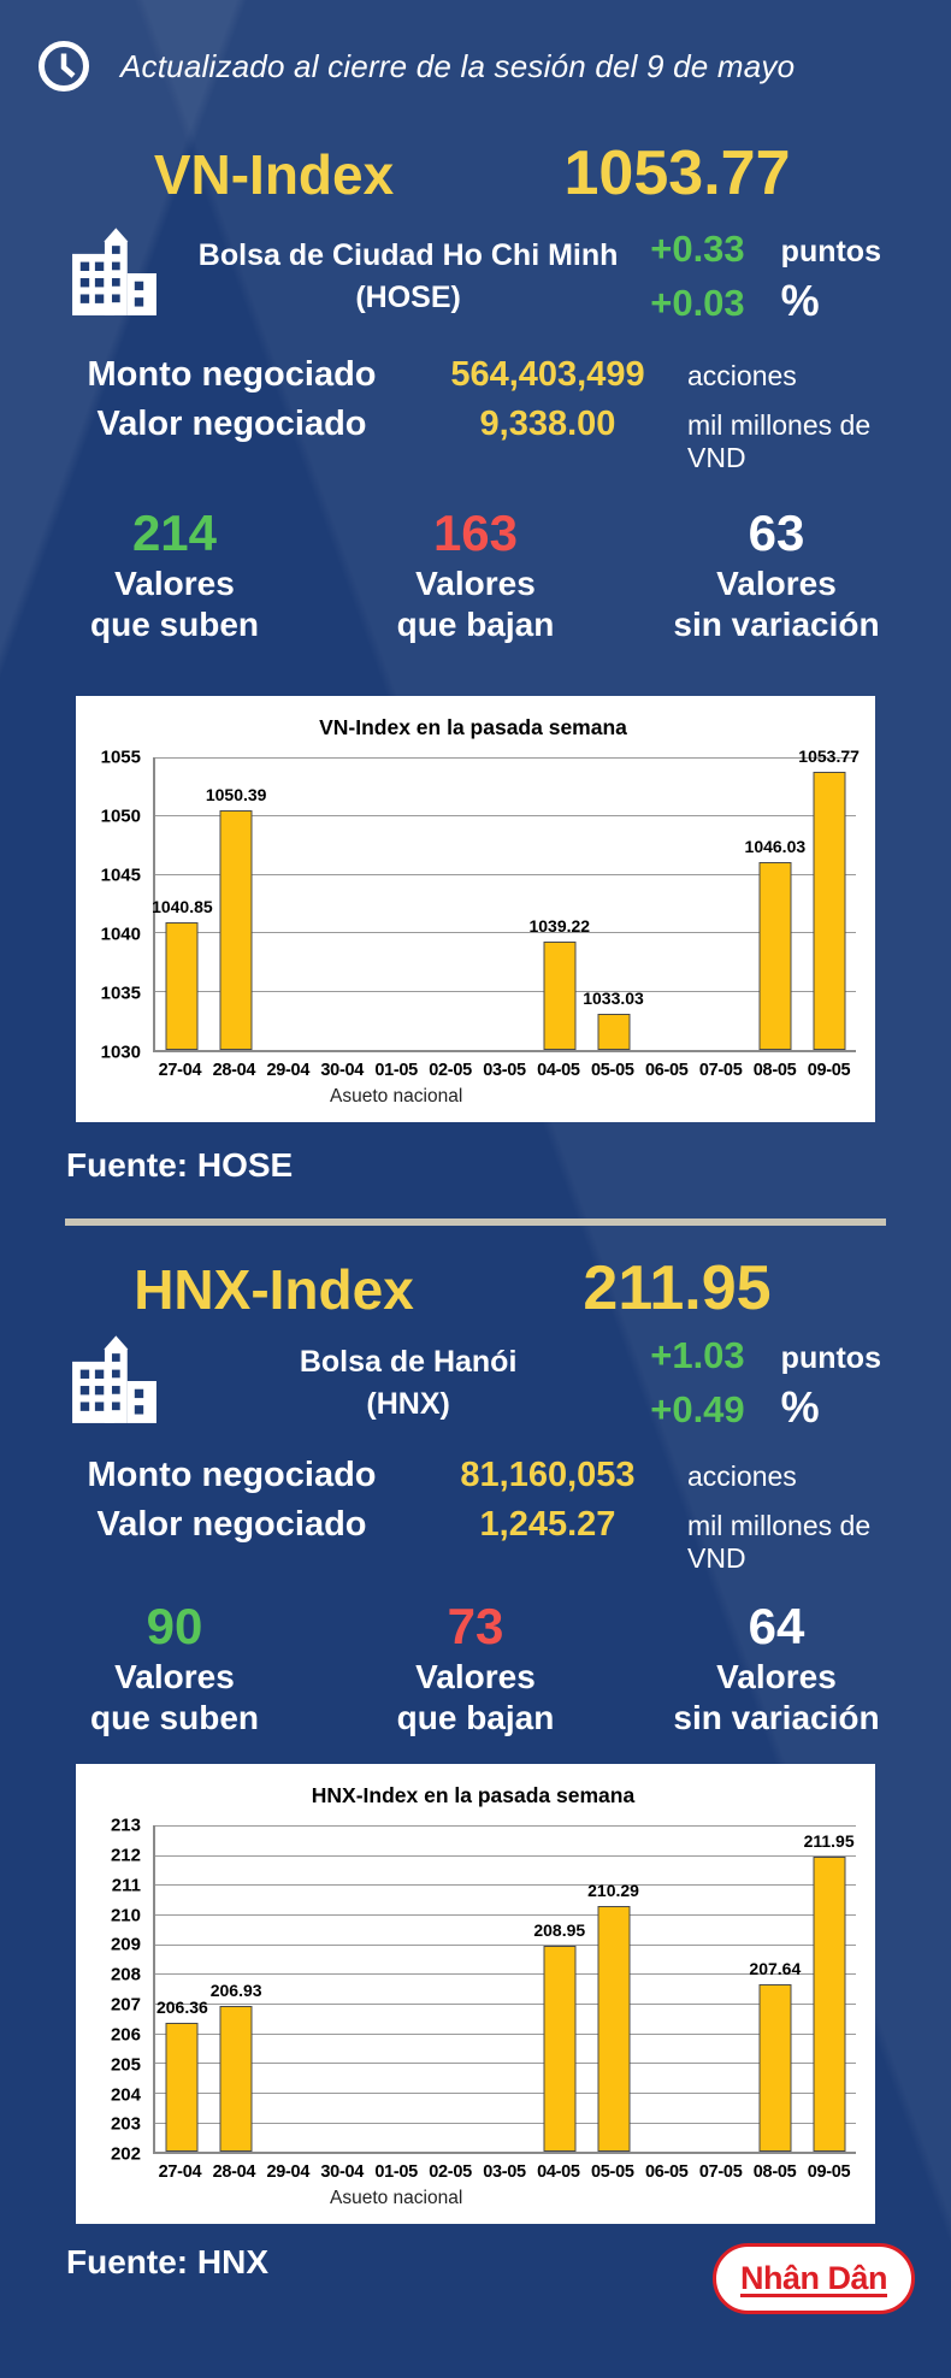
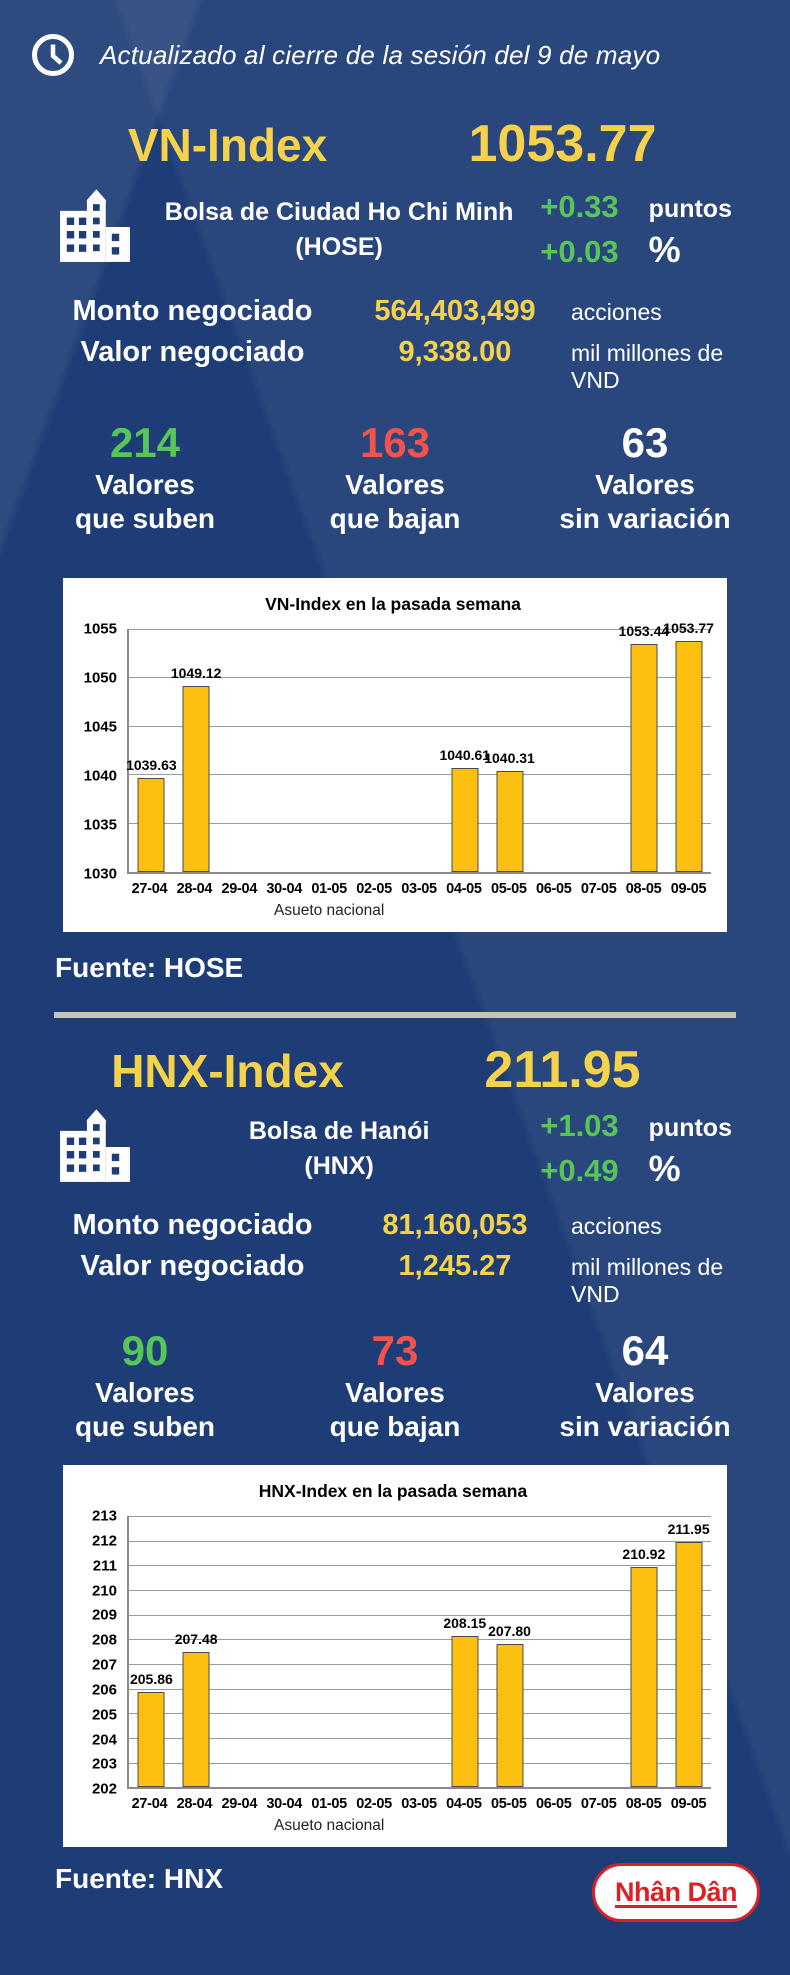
VN-Index en la pasada semana/27-04: 1040.85 -> 1039.63
VN-Index en la pasada semana/28-04: 1050.39 -> 1049.12
VN-Index en la pasada semana/04-05: 1039.22 -> 1040.61
VN-Index en la pasada semana/05-05: 1033.03 -> 1040.31
VN-Index en la pasada semana/08-05: 1046.03 -> 1053.44
HNX-Index en la pasada semana/27-04: 206.36 -> 205.86
HNX-Index en la pasada semana/28-04: 206.93 -> 207.48
HNX-Index en la pasada semana/04-05: 208.95 -> 208.15
HNX-Index en la pasada semana/05-05: 210.29 -> 207.80
HNX-Index en la pasada semana/08-05: 207.64 -> 210.92
